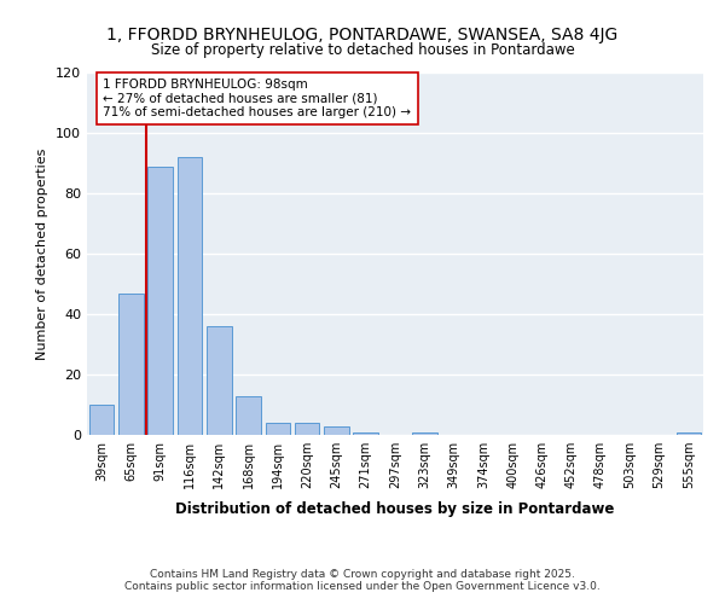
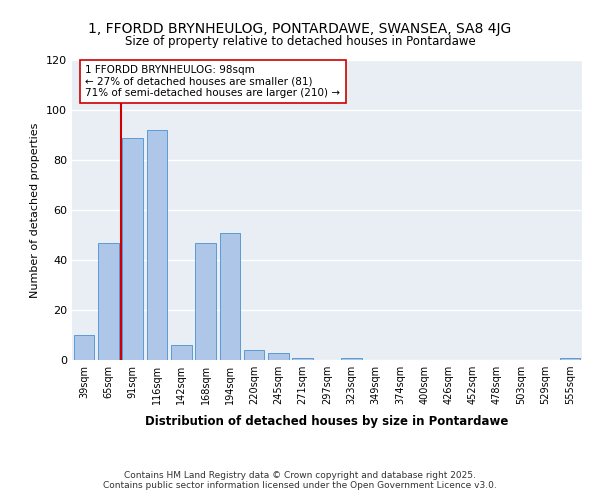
142sqm: 36 -> 6
168sqm: 13 -> 47
194sqm: 4 -> 51
